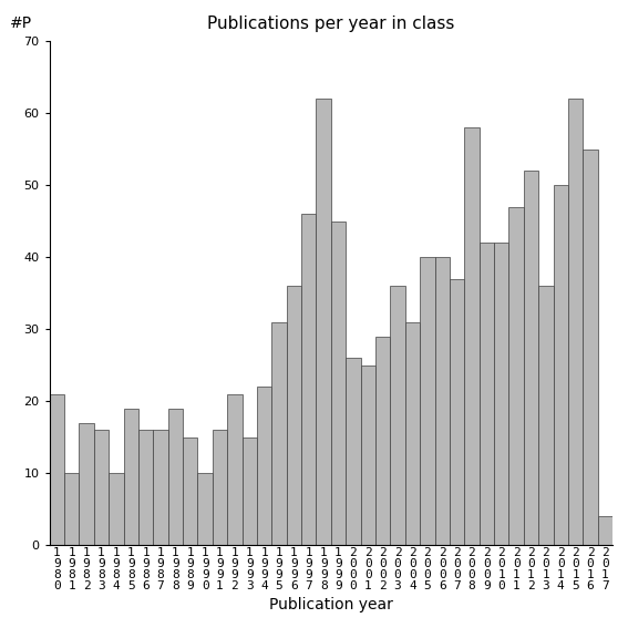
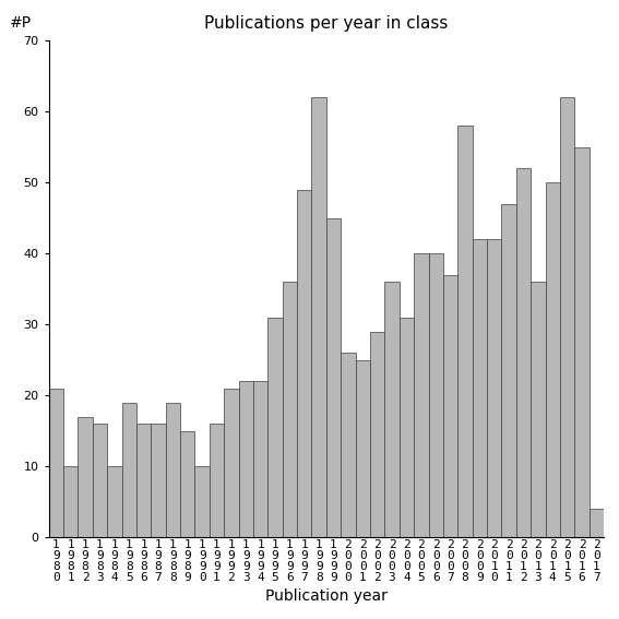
1 9 9 3: 15 -> 22
1 9 9 7: 46 -> 49
